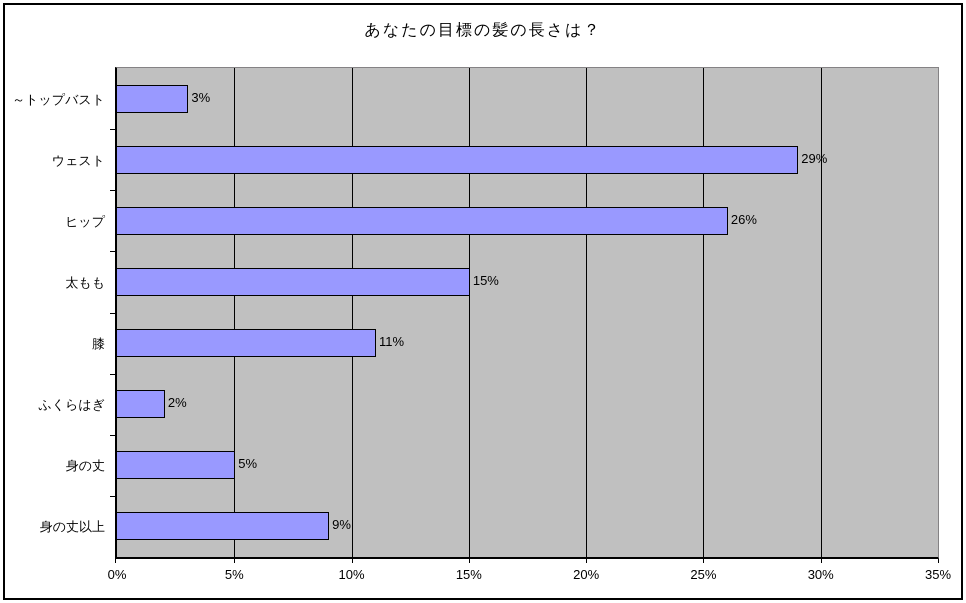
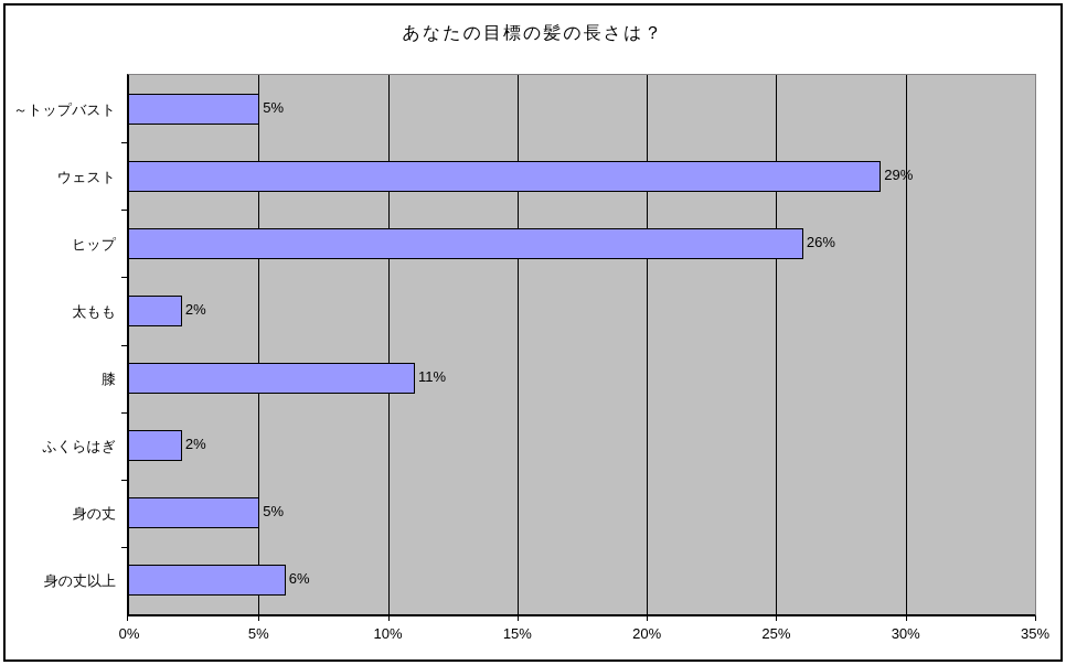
～トップバスト: 3% -> 5%
太もも: 15% -> 2%
身の丈以上: 9% -> 6%
